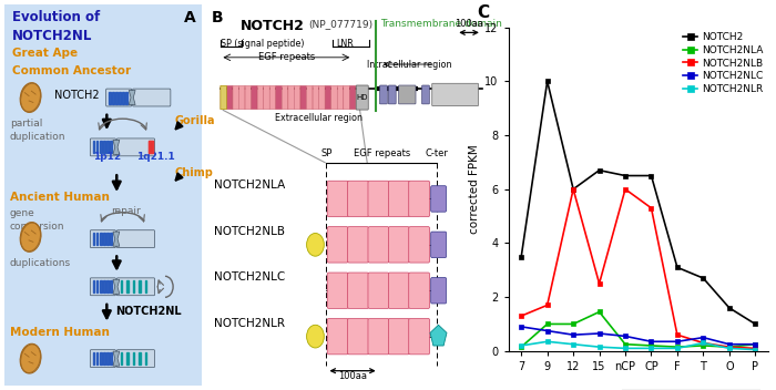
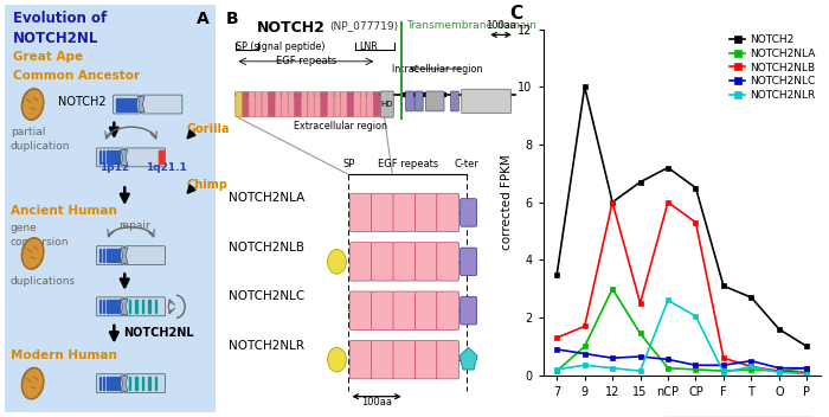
NOTCH2NLA/12: 1.00 -> 3.00
NOTCH2/nCP: 6.5 -> 7.2
NOTCH2NLR/nCP: 0.10 -> 2.60
NOTCH2NLR/CP: 0.10 -> 2.05
